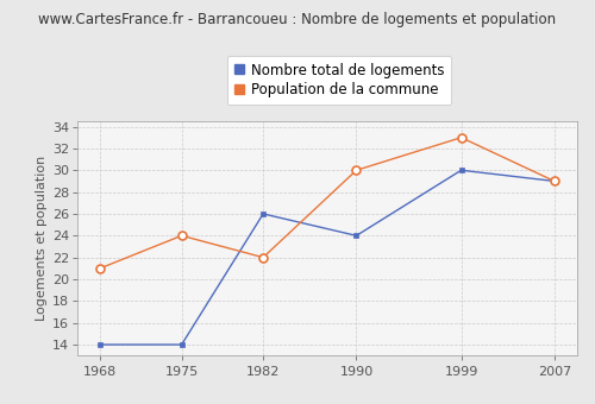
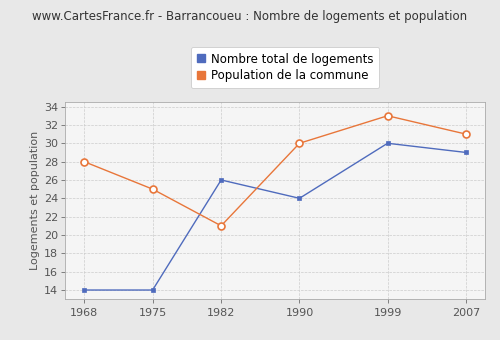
Population de la commune/1968: 21 -> 28
Population de la commune/1975: 24 -> 25
Population de la commune/1982: 22 -> 21
Population de la commune/2007: 29 -> 31
